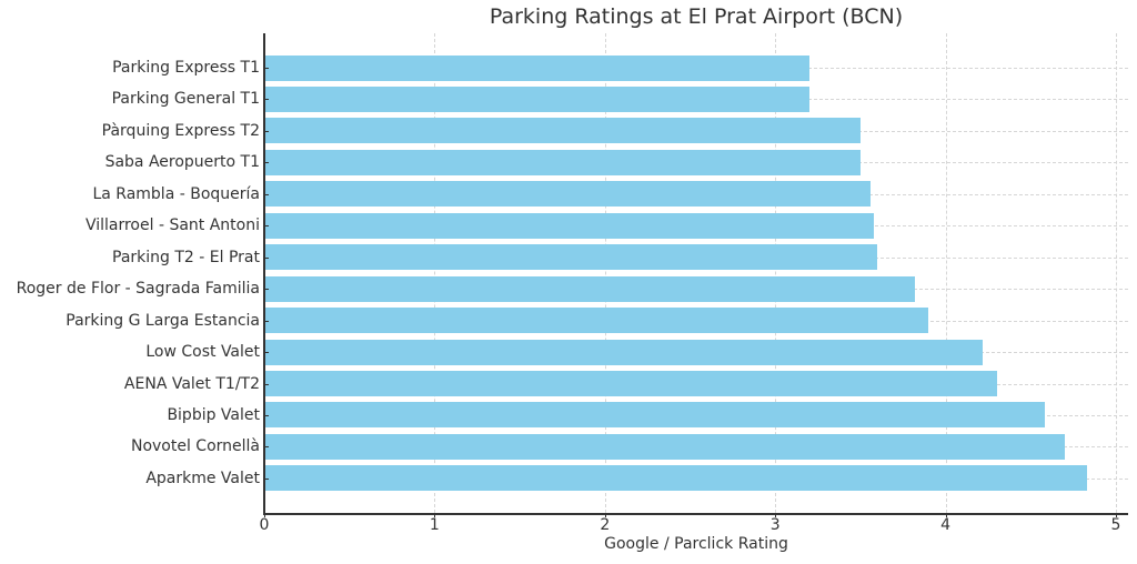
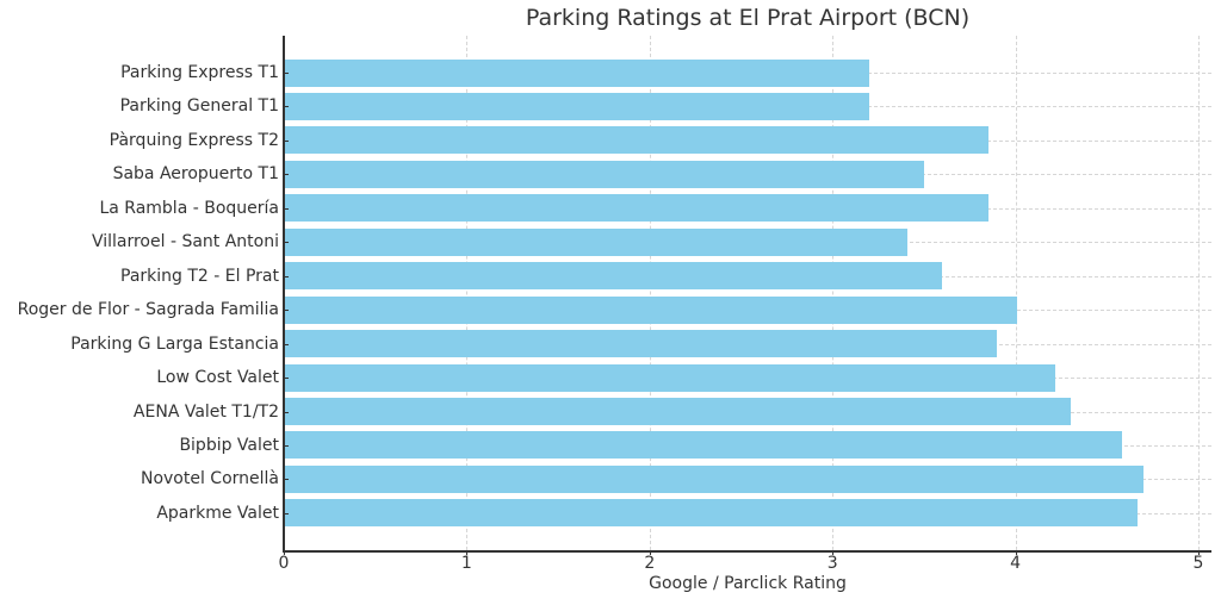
Pàrquing Express T2: 3.50 -> 3.85
La Rambla - Boquería: 3.56 -> 3.85
Villarroel - Sant Antoni: 3.58 -> 3.41
Roger de Flor - Sagrada Familia: 3.82 -> 4.01
Aparkme Valet: 4.83 -> 4.67
